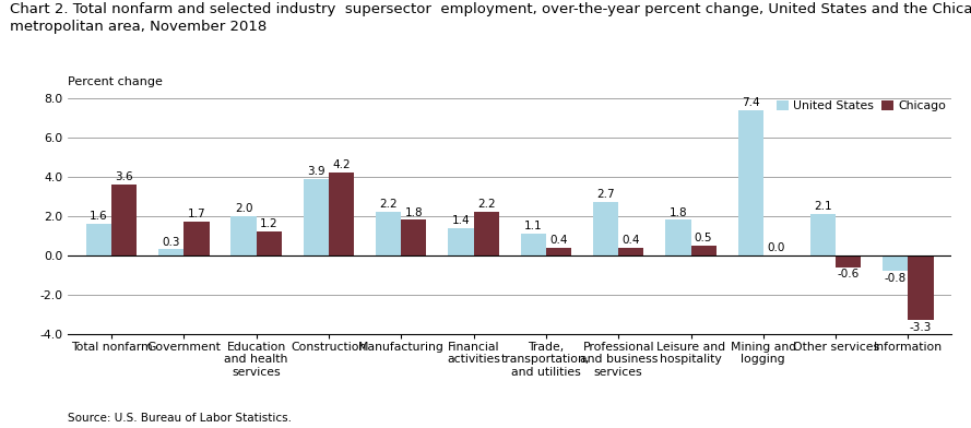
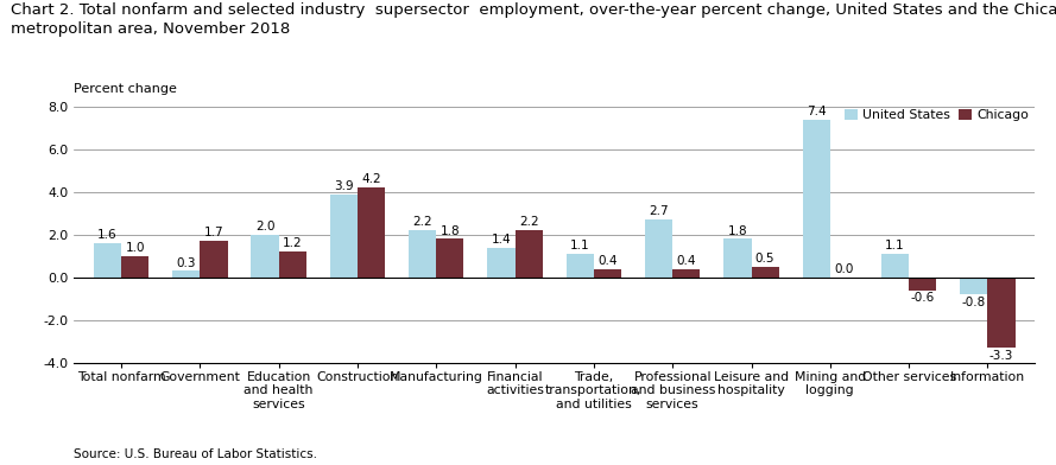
Chicago/Total nonfarm: 3.6 -> 1.0
United States/Other services: 2.1 -> 1.1
